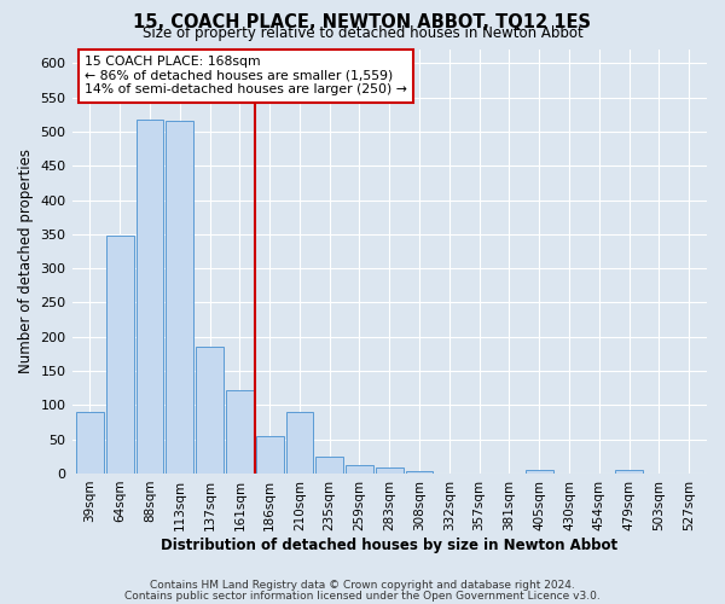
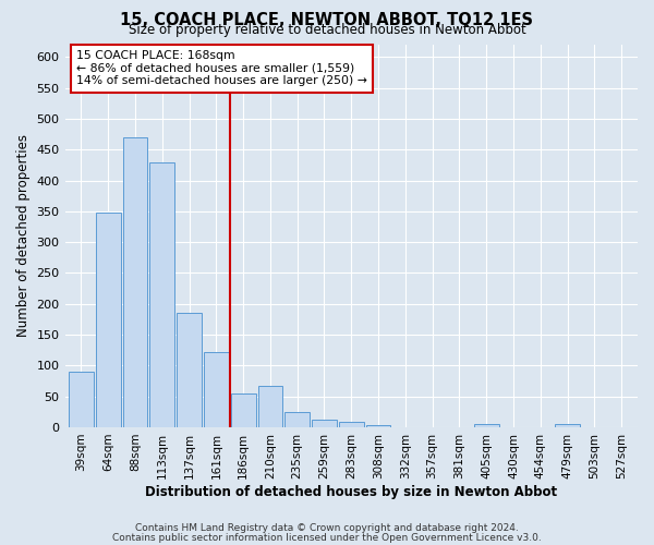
88sqm: 518 -> 470
113sqm: 516 -> 430
210sqm: 90 -> 67
